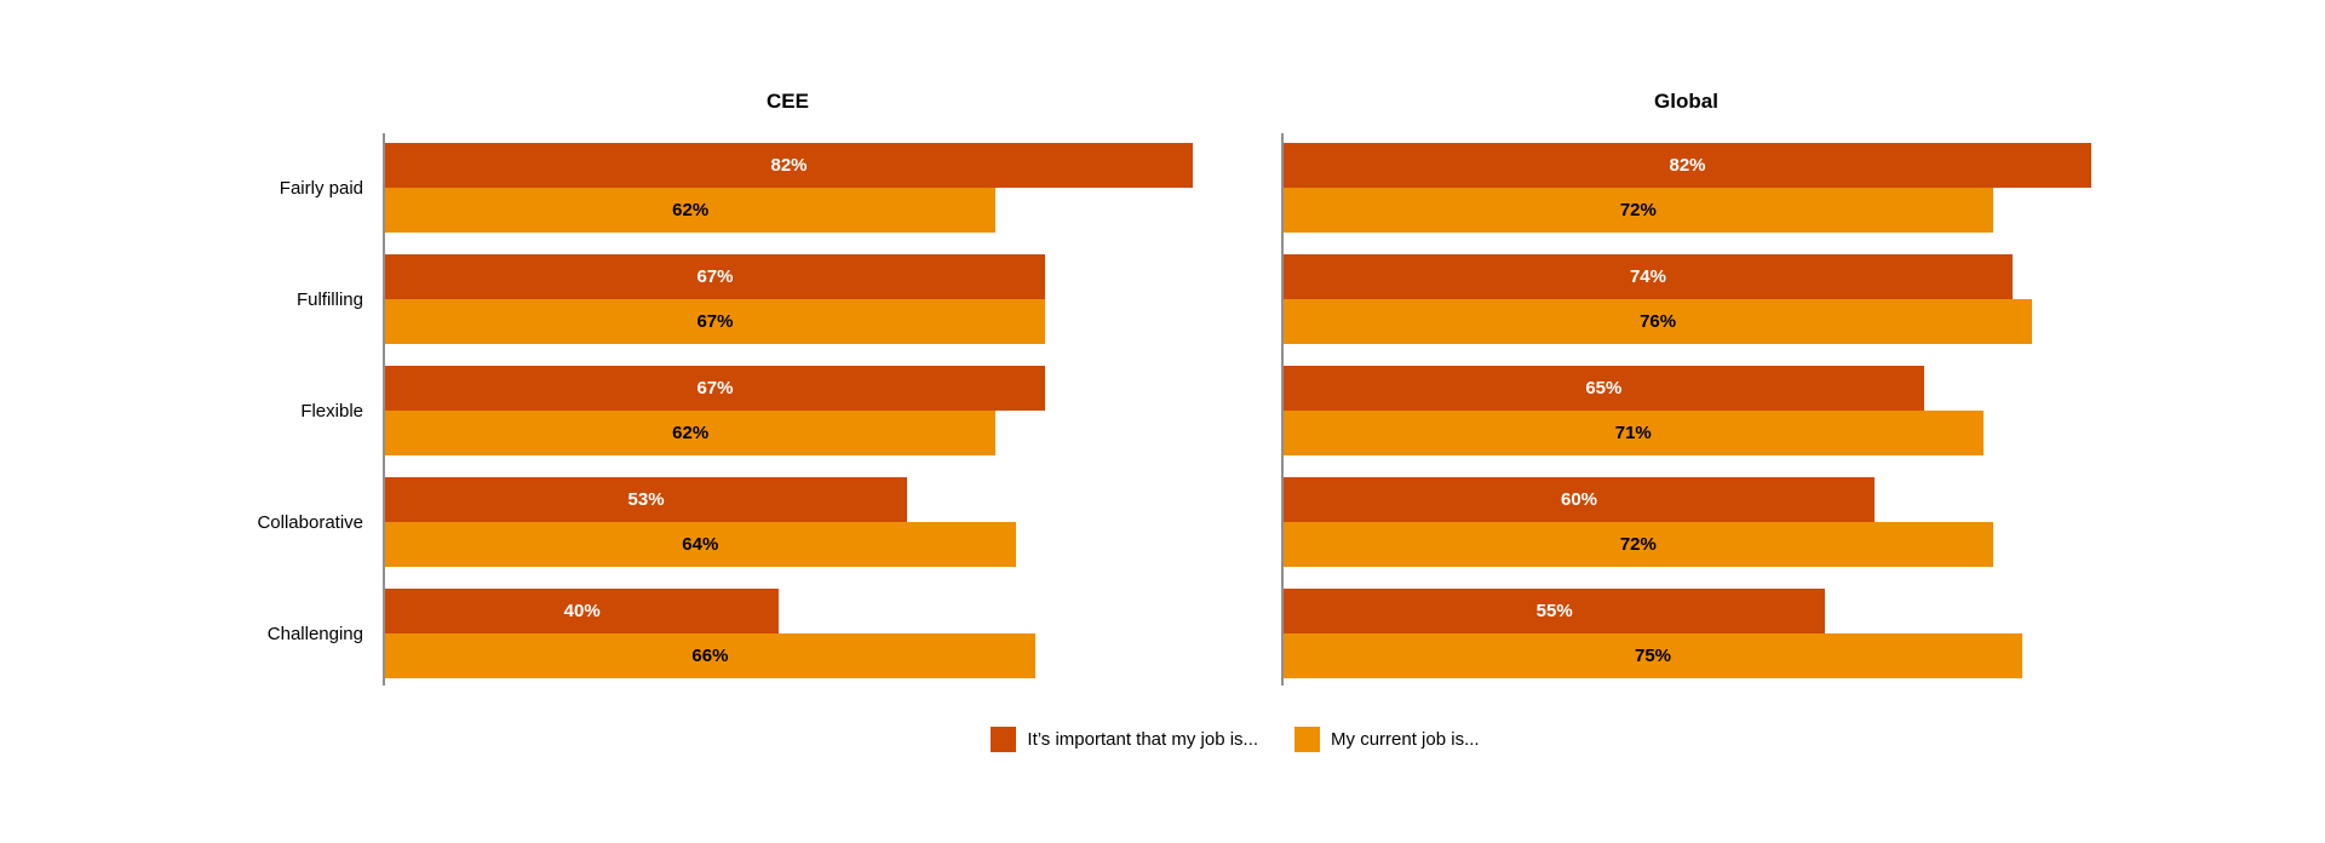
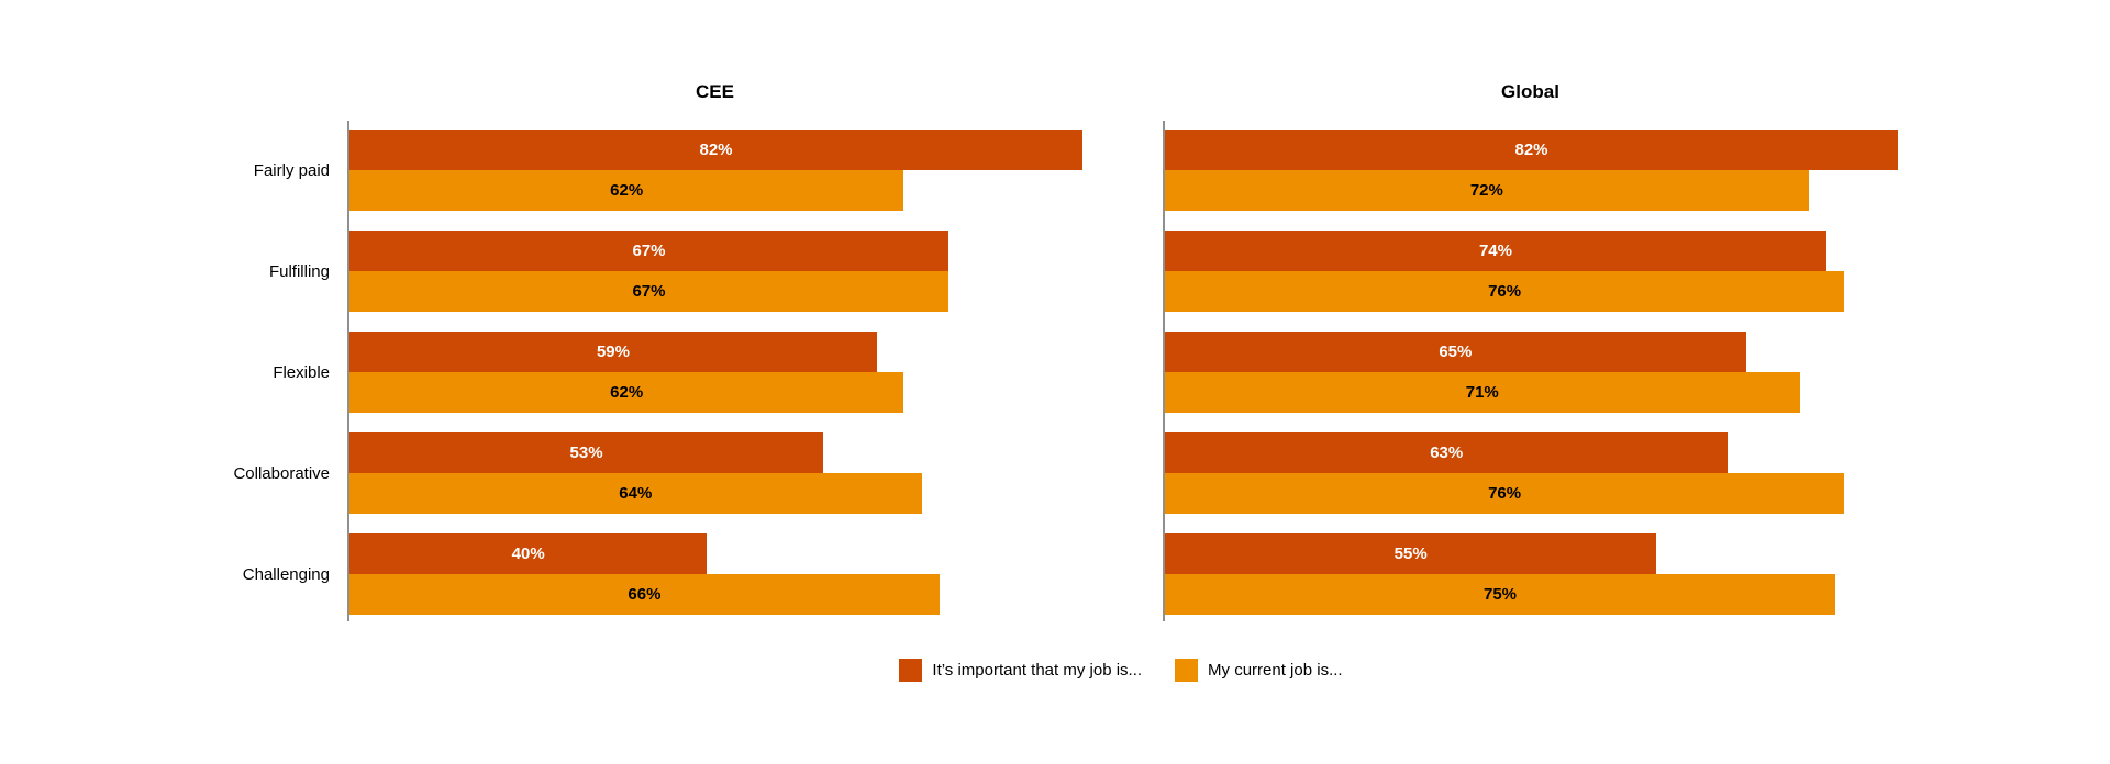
CEE/It’s important that my job is.../Flexible: 67% -> 59%
Global/It’s important that my job is.../Collaborative: 60% -> 63%
Global/My current job is.../Collaborative: 72% -> 76%
